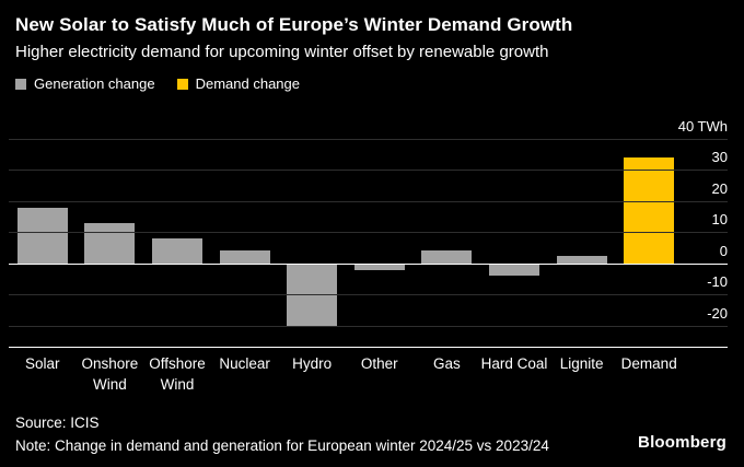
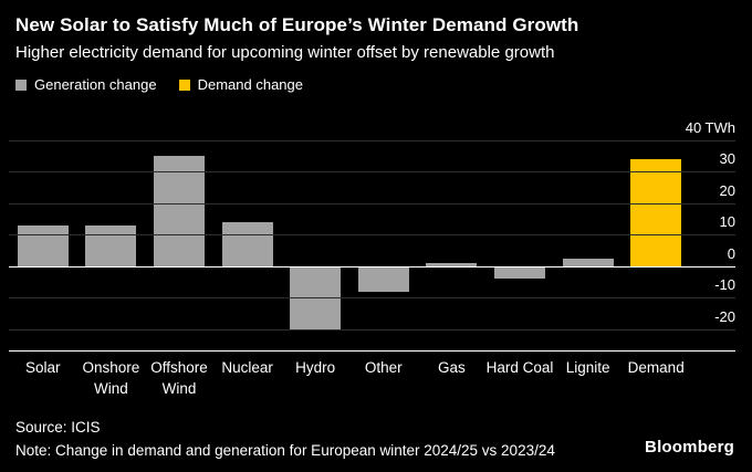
Solar: 18 -> 13
Offshore Wind: 8 -> 35
Nuclear: 4 -> 14
Other: -2 -> -8
Gas: 4 -> 1
